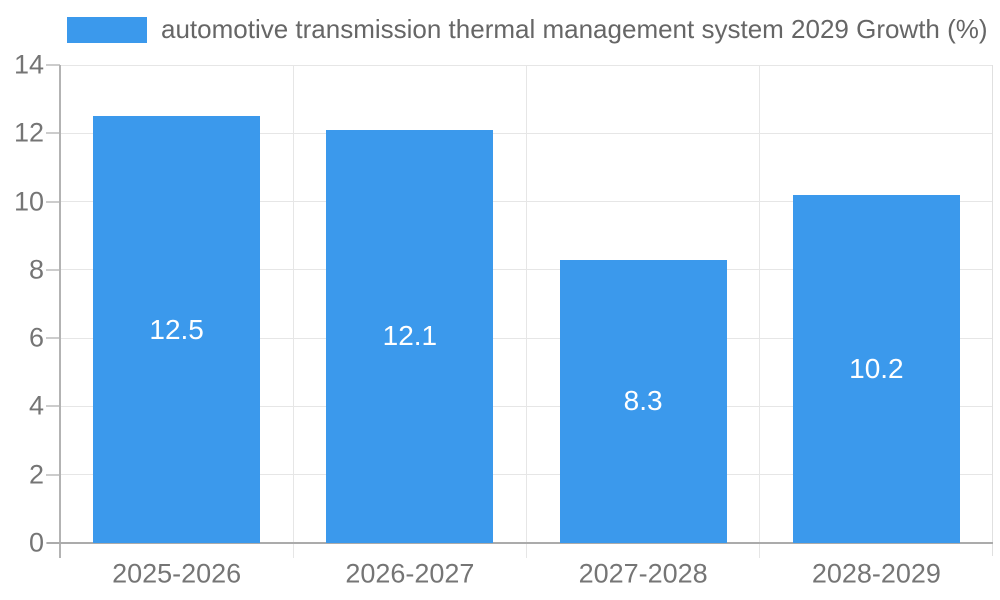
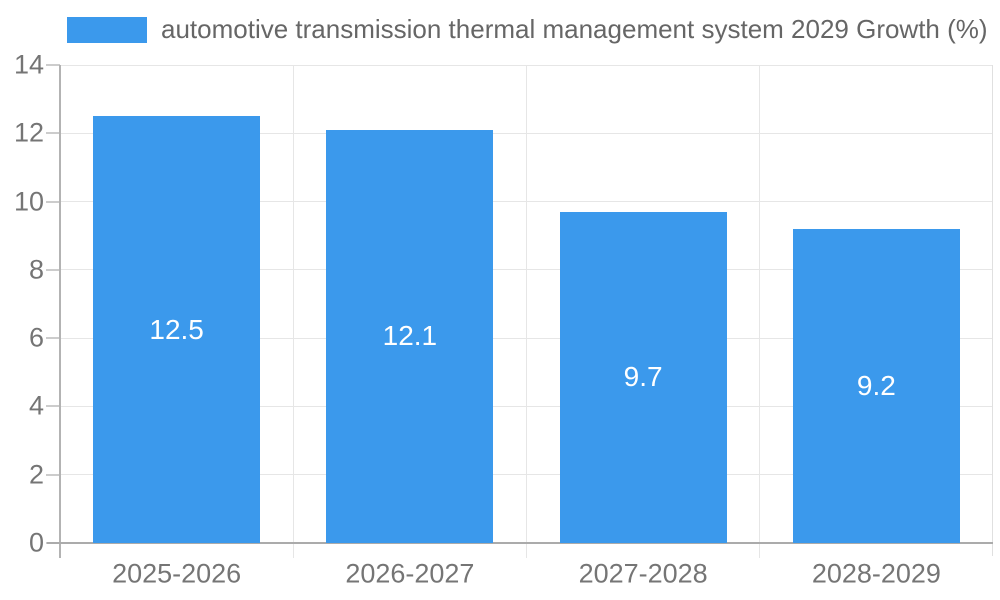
2027-2028: 8.3 -> 9.7
2028-2029: 10.2 -> 9.2
